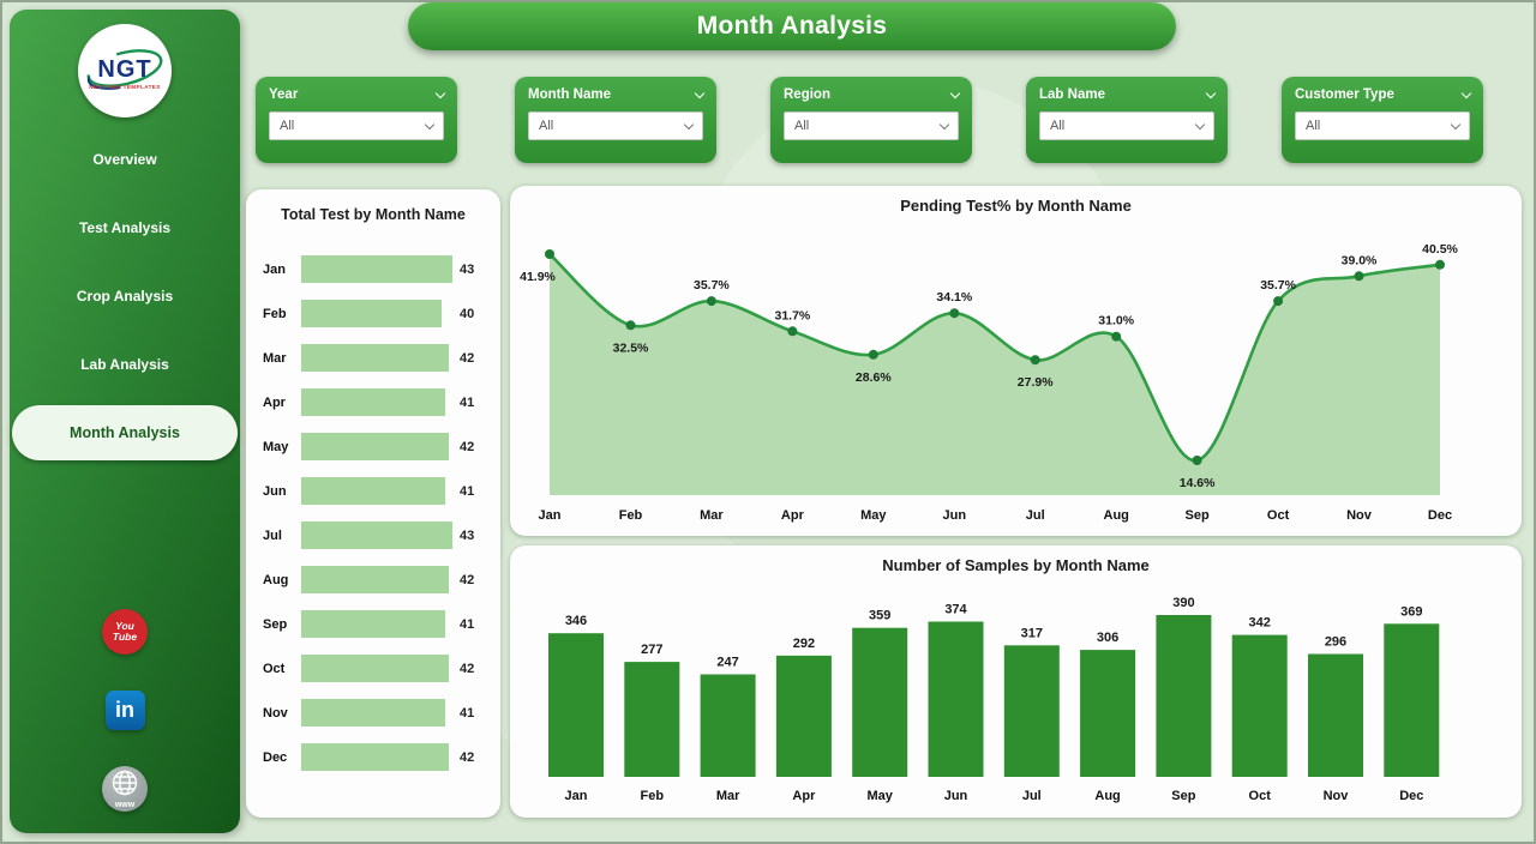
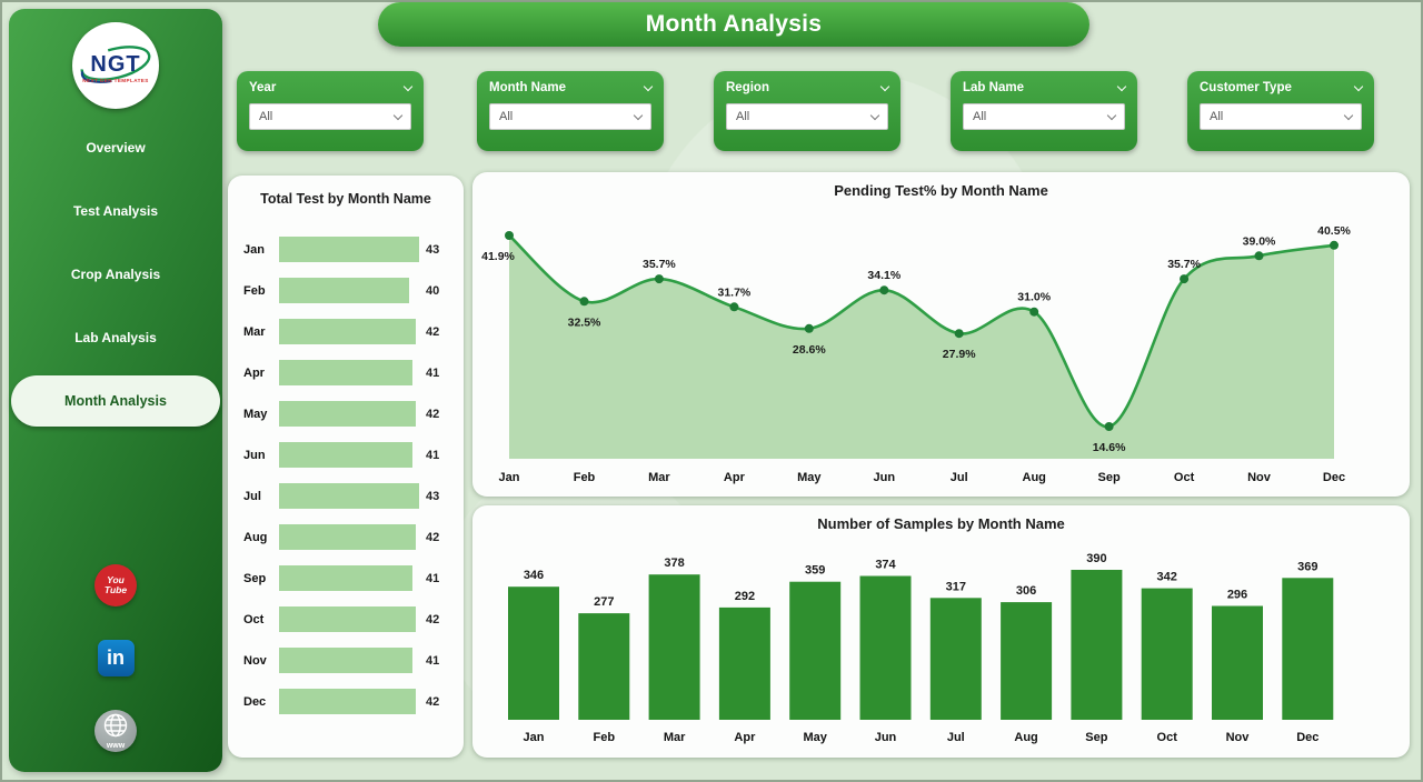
Number of Samples by Month Name/Mar: 247 -> 378
